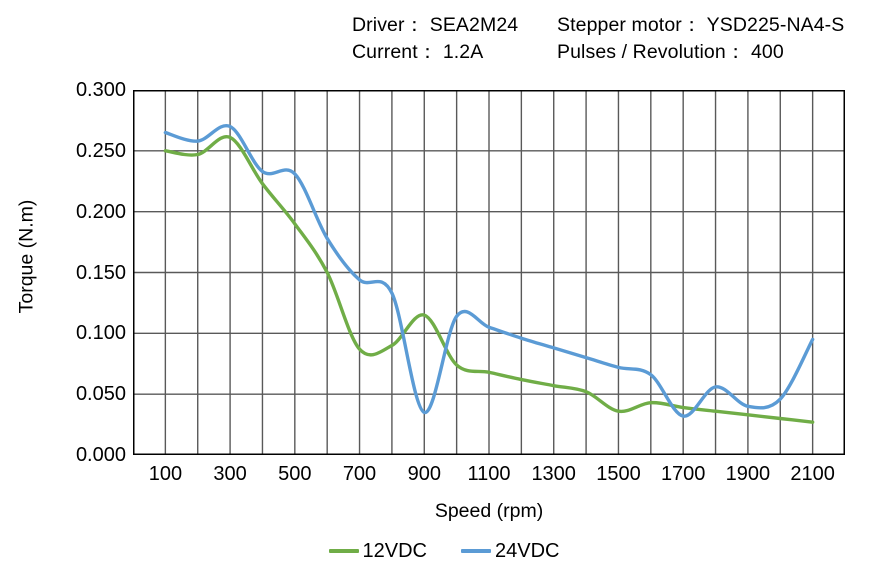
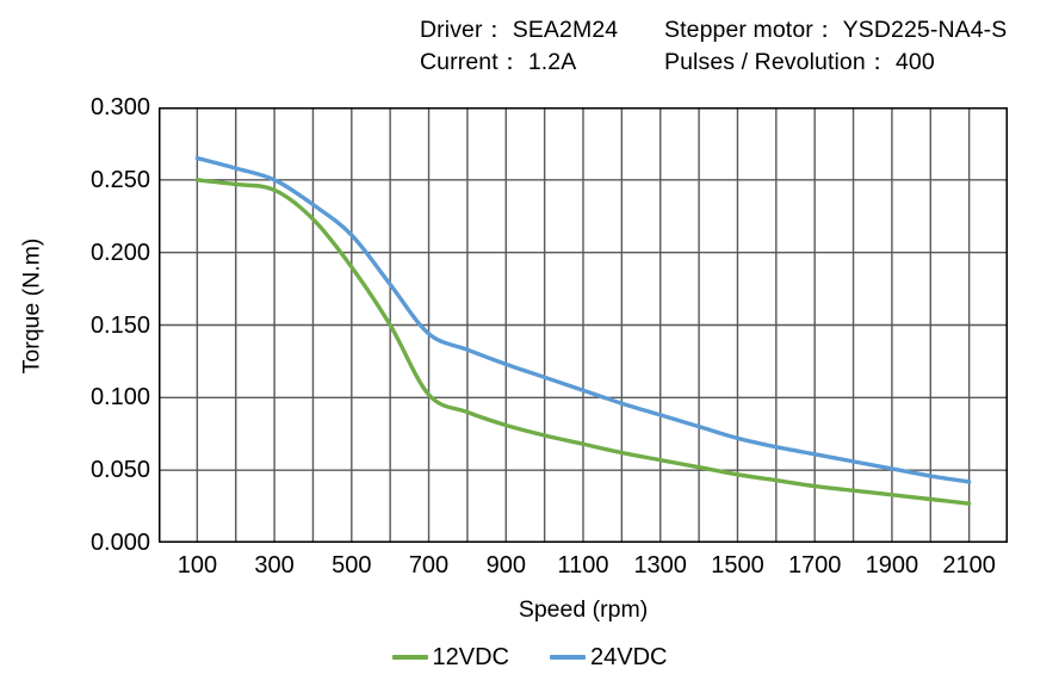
12VDC/300: 0.261 -> 0.243
24VDC/300: 0.270 -> 0.250
24VDC/500: 0.231 -> 0.212
12VDC/700: 0.087 -> 0.102
12VDC/900: 0.115 -> 0.081
24VDC/900: 0.035 -> 0.123
12VDC/1500: 0.036 -> 0.047
24VDC/1700: 0.032 -> 0.061
24VDC/1900: 0.040 -> 0.051
24VDC/2100: 0.095 -> 0.042
